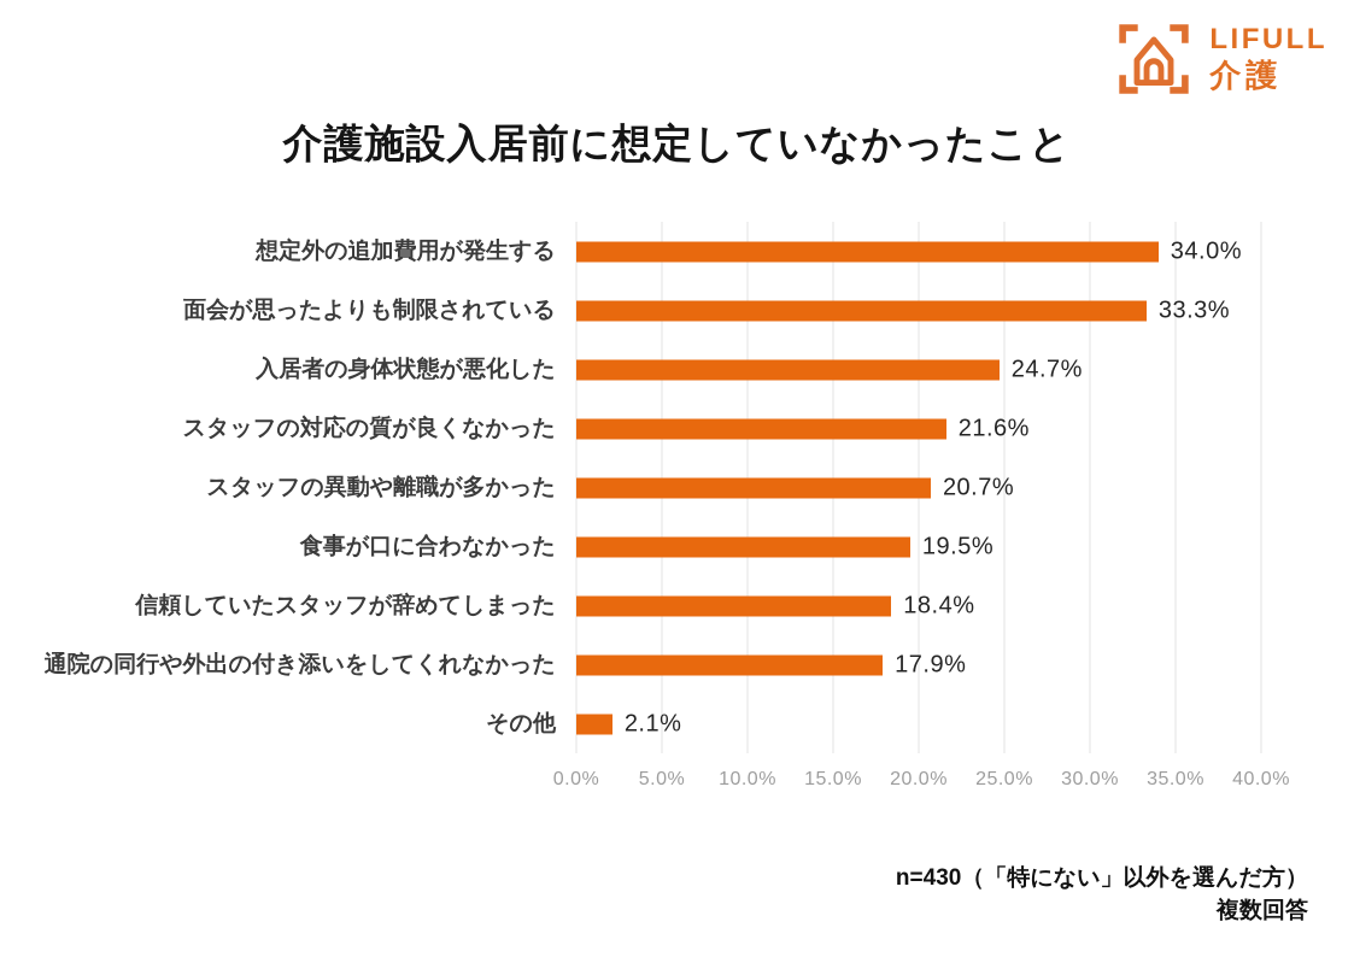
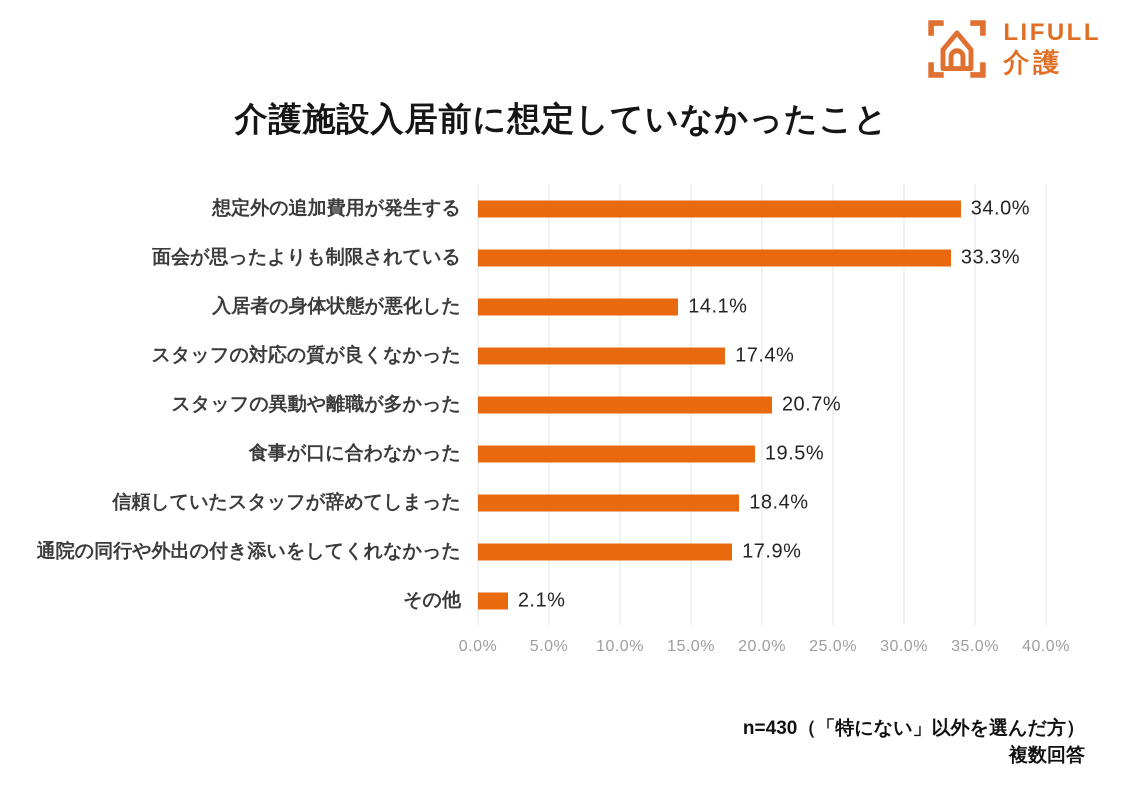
入居者の身体状態が悪化した: 24.7% -> 14.1%
スタッフの対応の質が良くなかった: 21.6% -> 17.4%
